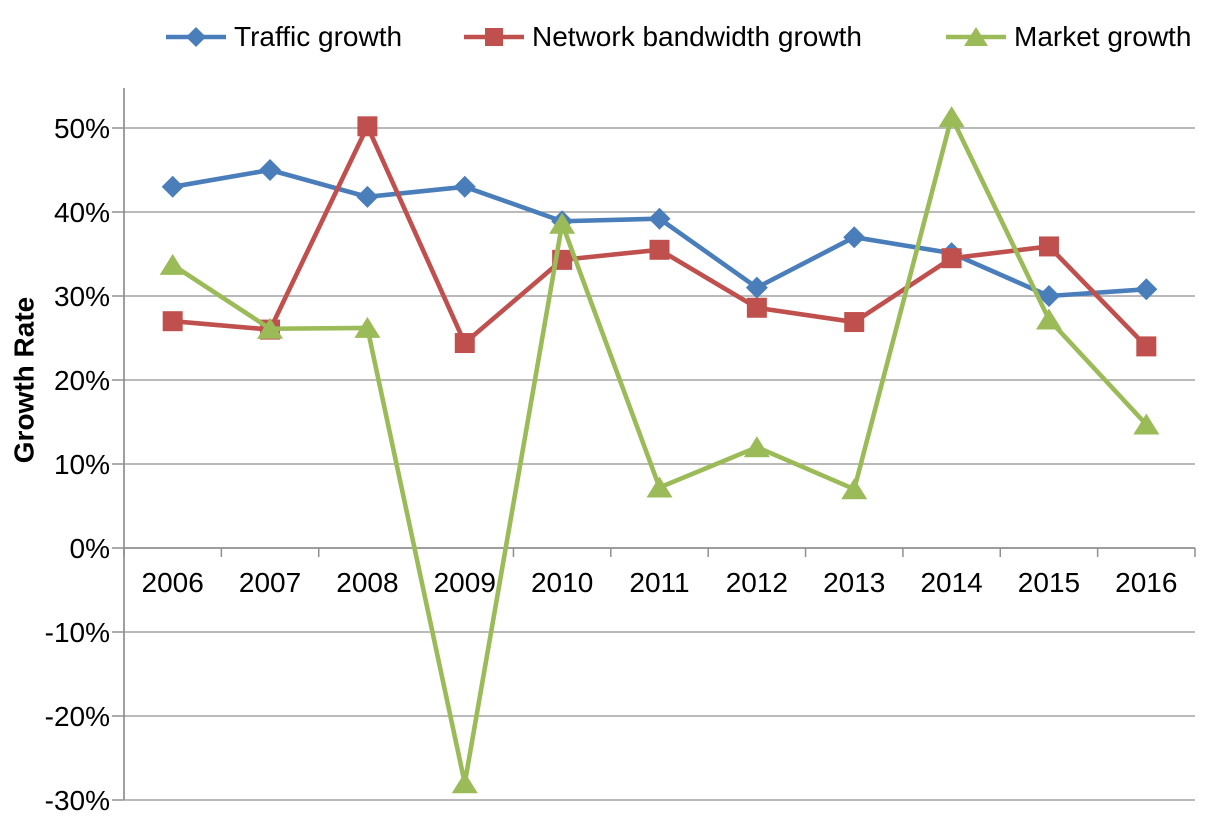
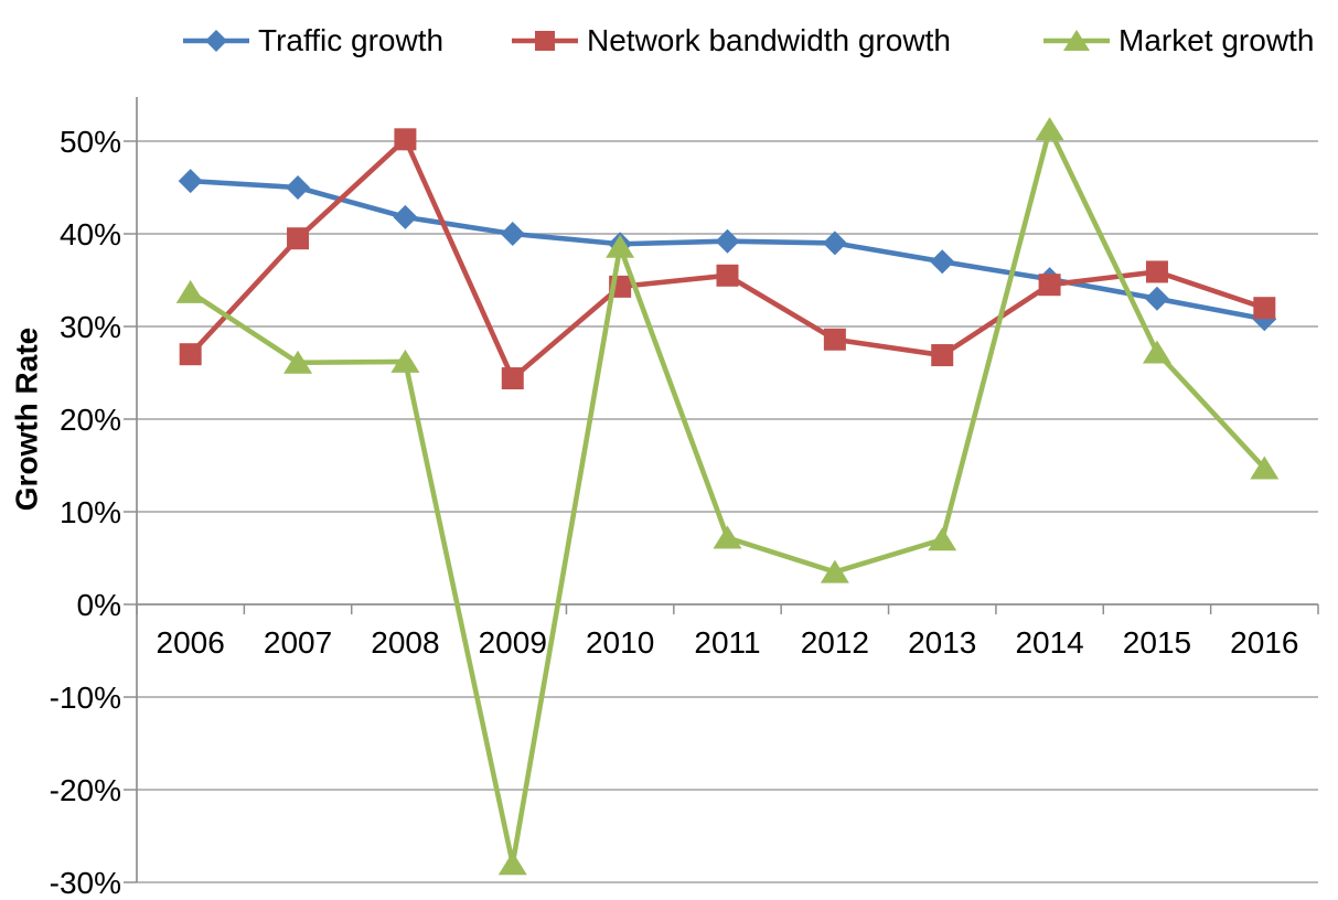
Traffic growth/2006: 43% -> 46%
Network bandwidth growth/2007: 26% -> 40%
Traffic growth/2009: 43% -> 40%
Traffic growth/2012: 31% -> 39%
Market growth/2012: 12% -> 4%
Traffic growth/2015: 30% -> 33%
Network bandwidth growth/2016: 24% -> 32%
